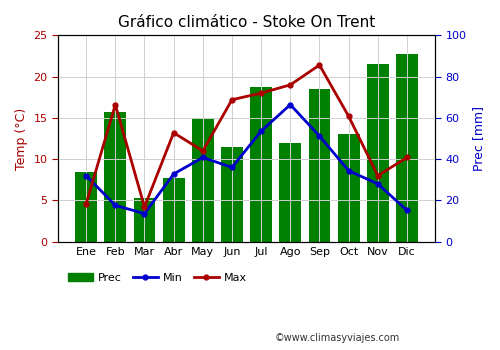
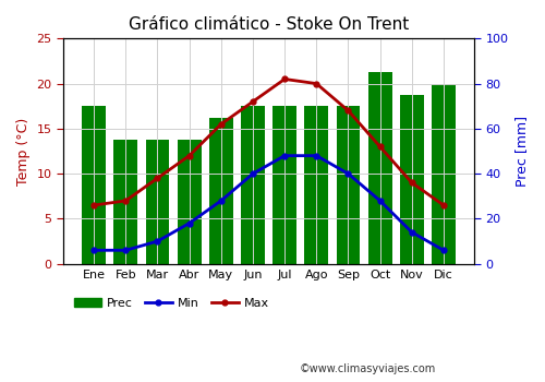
Prec/Ene: 34 -> 70
Min/Ene: 8.0 -> 1.5
Max/Ene: 4.6 -> 6.5
Prec/Feb: 63 -> 55
Min/Feb: 4.4 -> 1.5
Max/Feb: 16.6 -> 7.0
Prec/Mar: 21 -> 55
Min/Mar: 3.4 -> 2.5
Max/Mar: 4.2 -> 9.5
Prec/Abr: 31 -> 55
Min/Abr: 8.2 -> 4.5
Max/Abr: 13.2 -> 12.0
Prec/May: 60 -> 65
Min/May: 10.2 -> 7.0
Max/May: 11.0 -> 15.5
Prec/Jun: 46 -> 70
Min/Jun: 9.0 -> 10.0
Max/Jun: 17.2 -> 18.0
Prec/Jul: 75 -> 70
Min/Jul: 13.4 -> 12.0
Max/Jul: 18.0 -> 20.5
Prec/Ago: 48 -> 70
Min/Ago: 16.6 -> 12.0
Max/Ago: 19.0 -> 20.0
Prec/Sep: 74 -> 70
Min/Sep: 12.8 -> 10.0
Max/Sep: 21.4 -> 17.0
Prec/Oct: 52 -> 85
Min/Oct: 8.6 -> 7.0
Max/Oct: 15.2 -> 13.0
Prec/Nov: 86 -> 75
Min/Nov: 7.0 -> 3.5
Max/Nov: 8.0 -> 9.0
Prec/Dic: 91 -> 80
Min/Dic: 3.8 -> 1.5
Max/Dic: 10.2 -> 6.5
